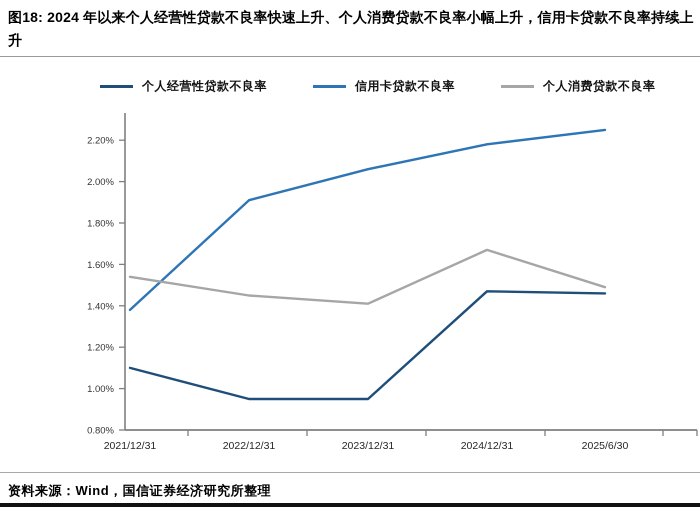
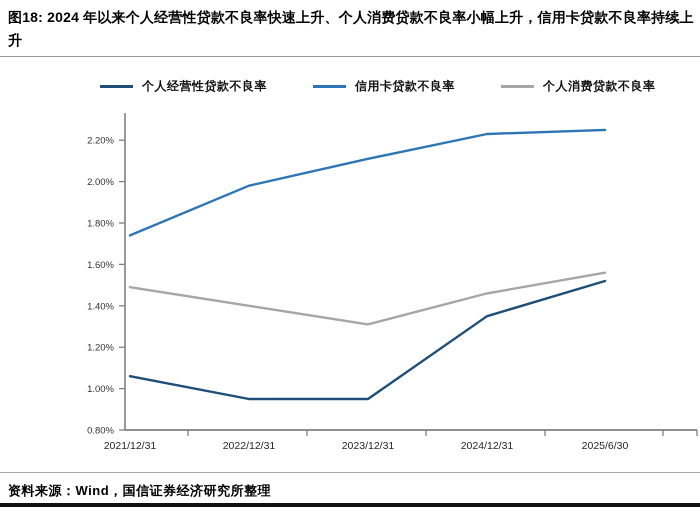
个人经营性贷款不良率/2021/12/31: 1.10% -> 1.06%
信用卡贷款不良率/2021/12/31: 1.38% -> 1.74%
个人消费贷款不良率/2021/12/31: 1.54% -> 1.49%
信用卡贷款不良率/2022/12/31: 1.91% -> 1.98%
个人消费贷款不良率/2022/12/31: 1.45% -> 1.40%
信用卡贷款不良率/2023/12/31: 2.06% -> 2.11%
个人消费贷款不良率/2023/12/31: 1.41% -> 1.31%
个人经营性贷款不良率/2024/12/31: 1.47% -> 1.35%
信用卡贷款不良率/2024/12/31: 2.18% -> 2.23%
个人消费贷款不良率/2024/12/31: 1.67% -> 1.46%
个人经营性贷款不良率/2025/6/30: 1.46% -> 1.52%
个人消费贷款不良率/2025/6/30: 1.49% -> 1.56%
